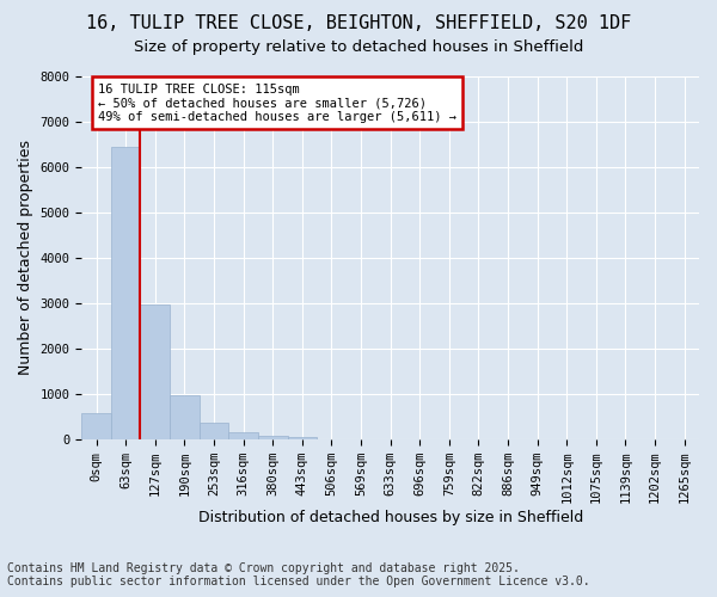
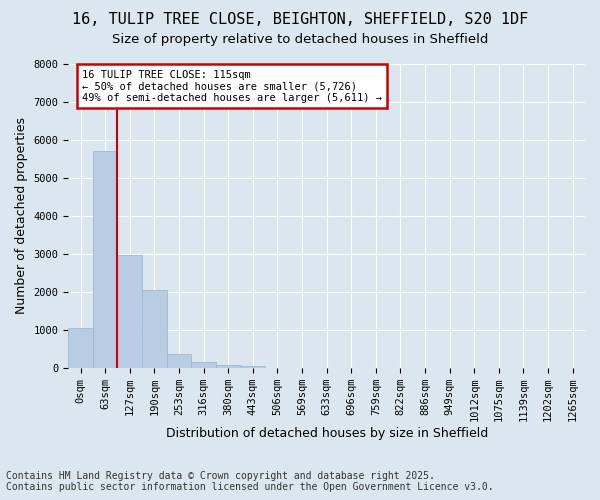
0sqm: 570 -> 1050
63sqm: 6450 -> 5700
190sqm: 970 -> 2050
